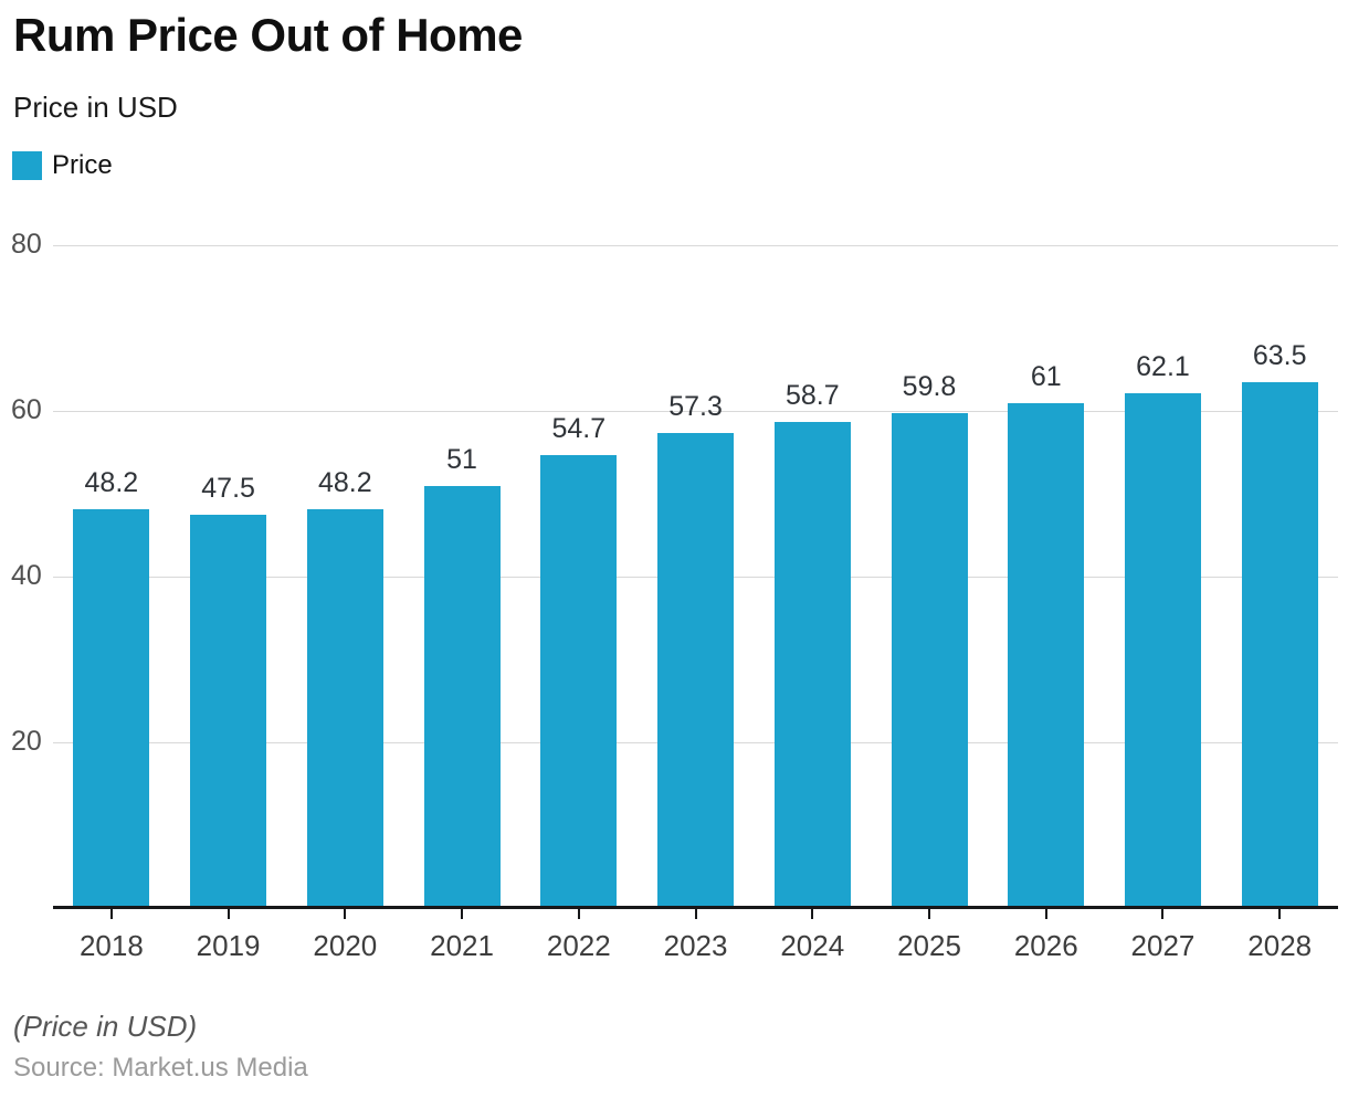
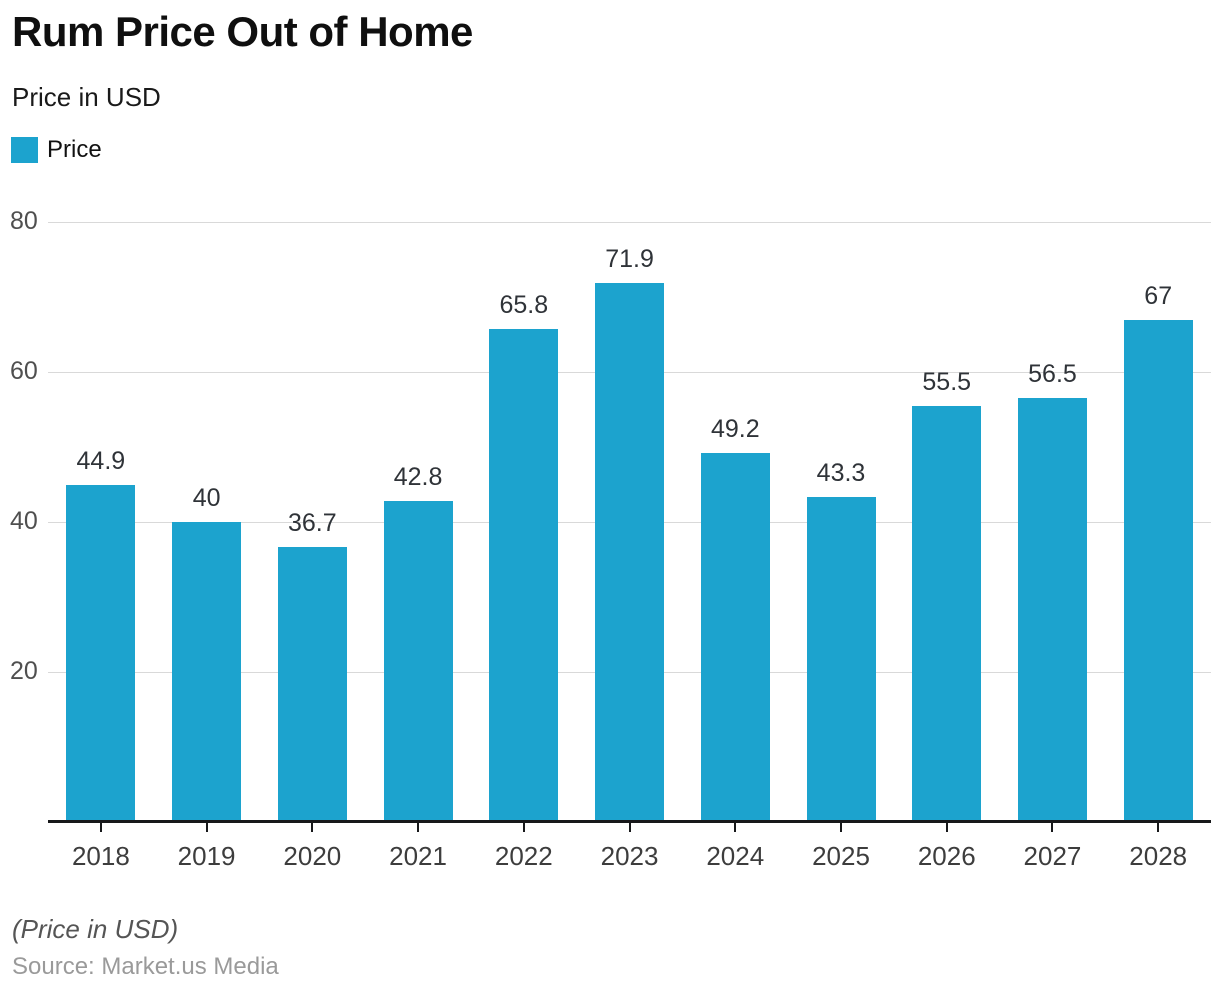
2018: 48.2 -> 44.9
2019: 47.5 -> 40
2020: 48.2 -> 36.7
2021: 51 -> 42.8
2022: 54.7 -> 65.8
2023: 57.3 -> 71.9
2024: 58.7 -> 49.2
2025: 59.8 -> 43.3
2026: 61 -> 55.5
2027: 62.1 -> 56.5
2028: 63.5 -> 67
